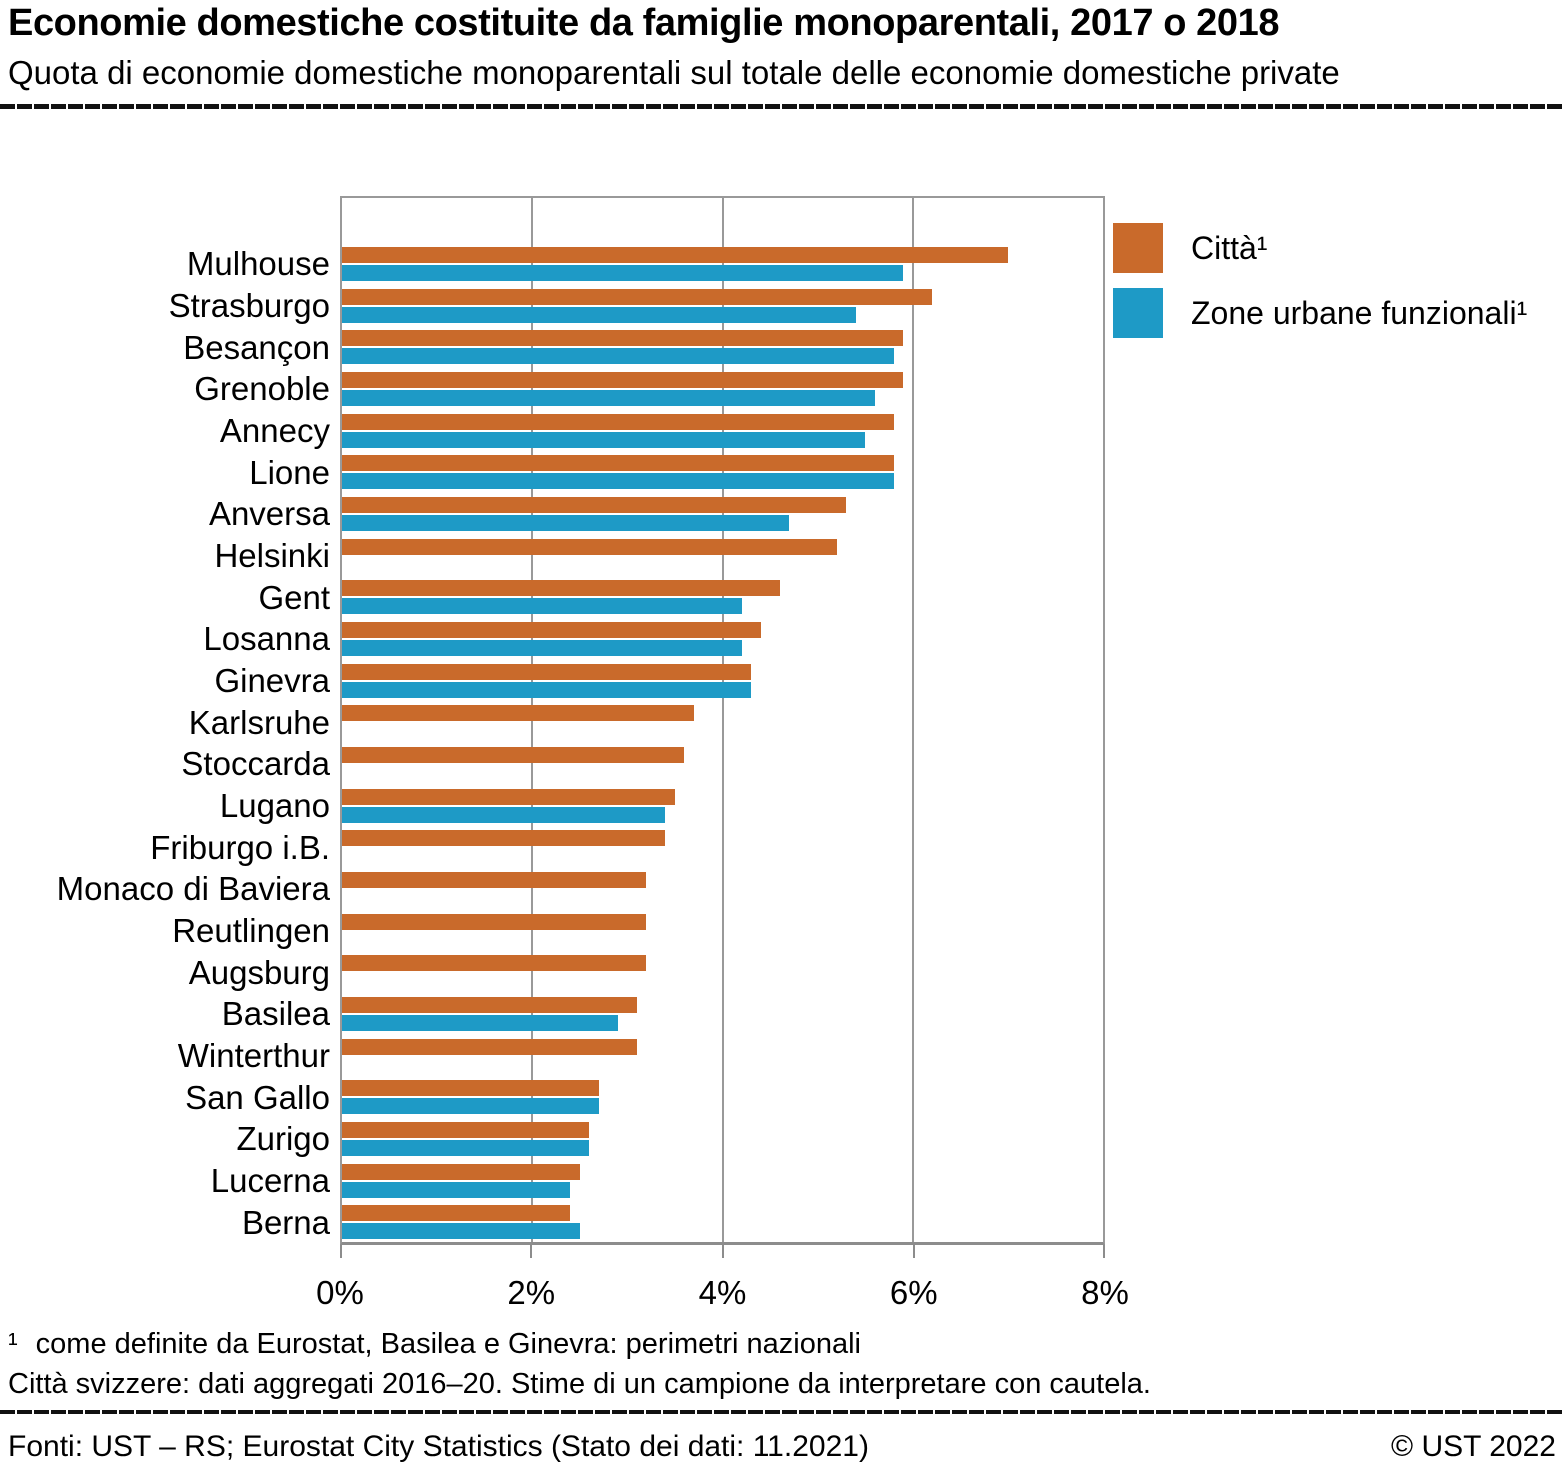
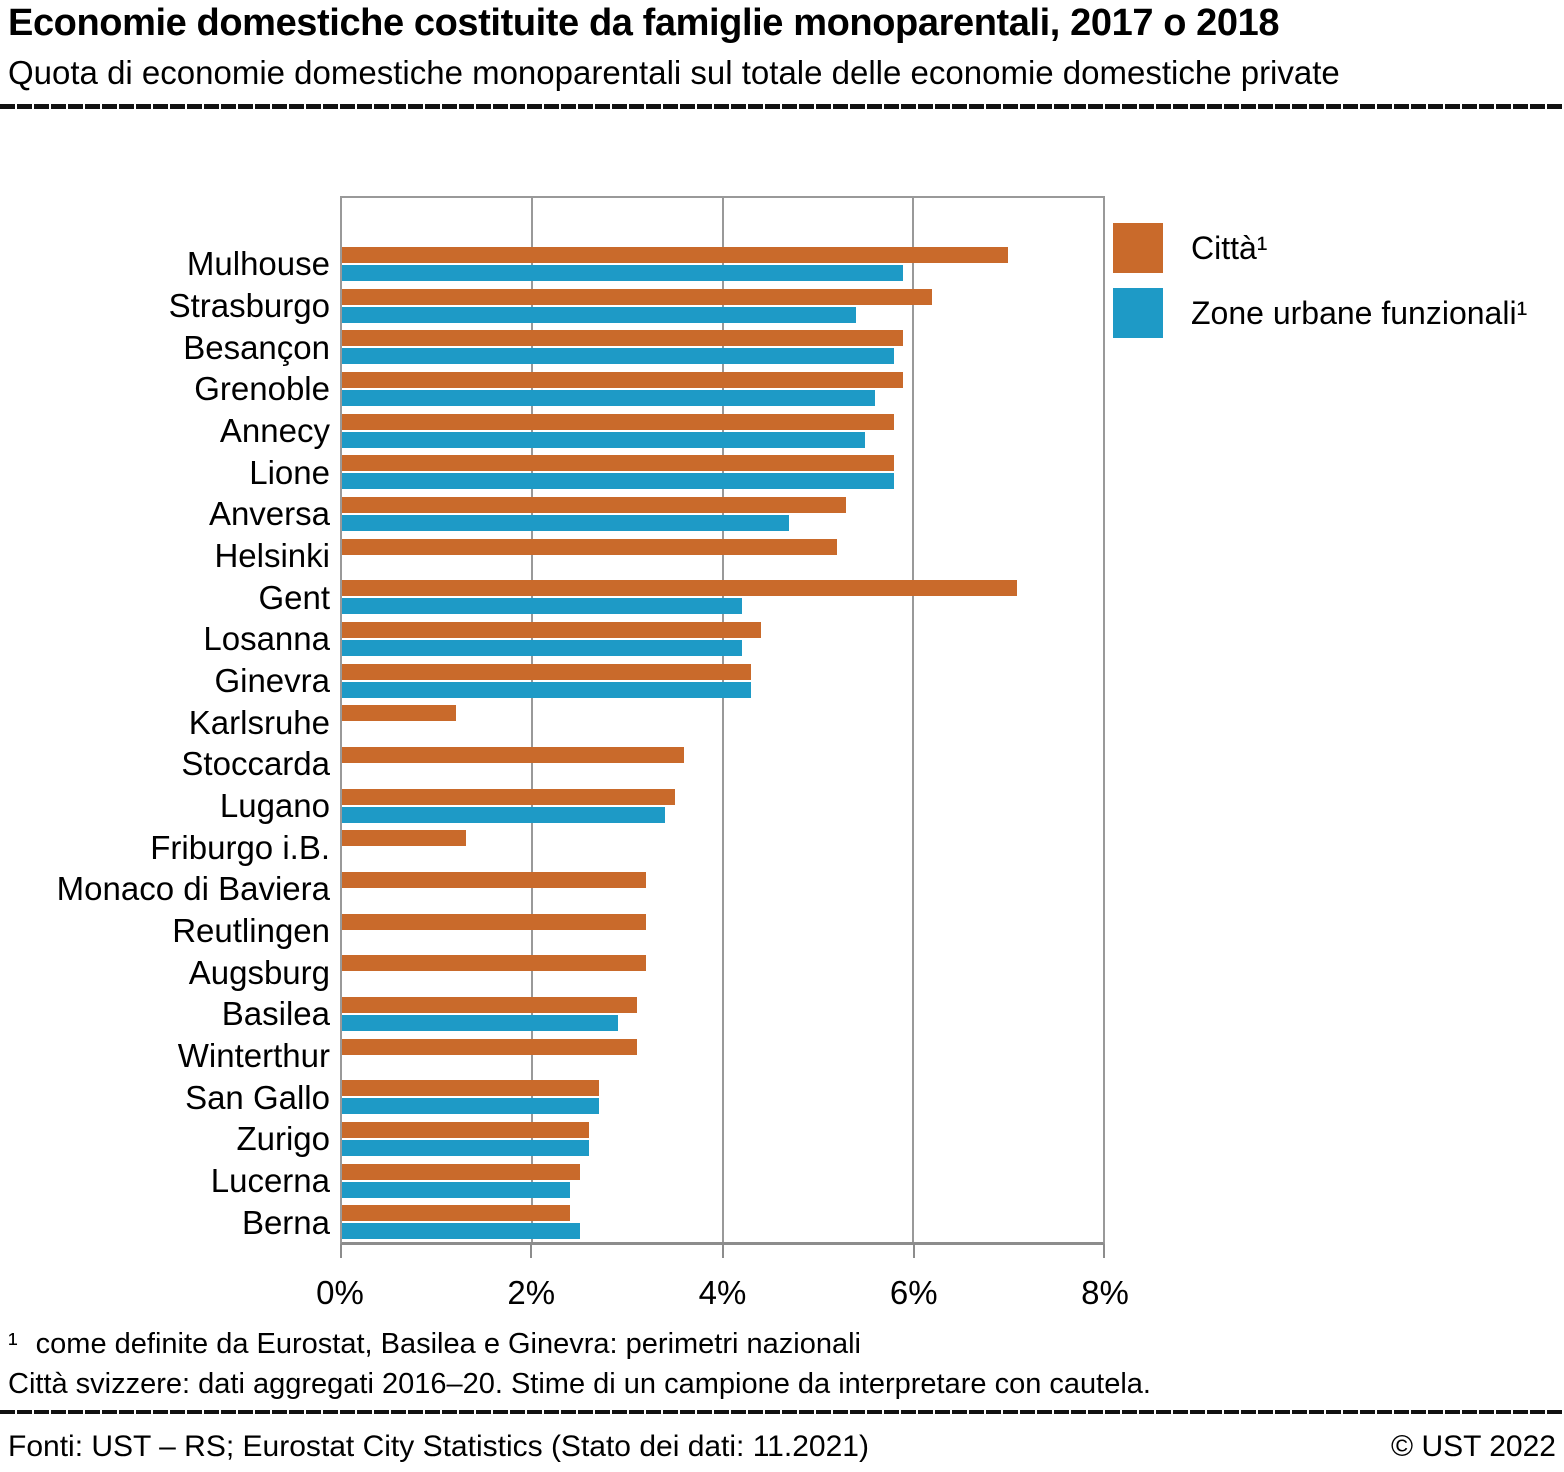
Città¹/Gent: 4.6% -> 7.1%
Città¹/Karlsruhe: 3.7% -> 1.2%
Città¹/Friburgo i.B.: 3.4% -> 1.3%
